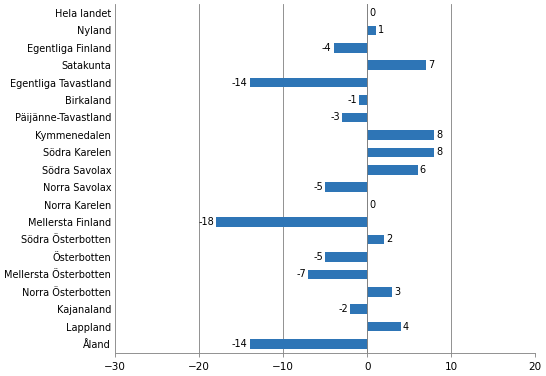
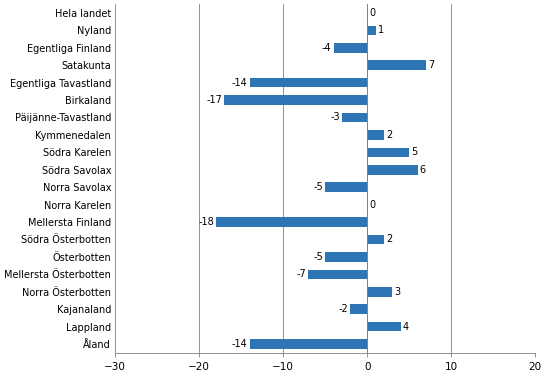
Birkaland: -1 -> -17
Kymmenedalen: 8 -> 2
Södra Karelen: 8 -> 5
